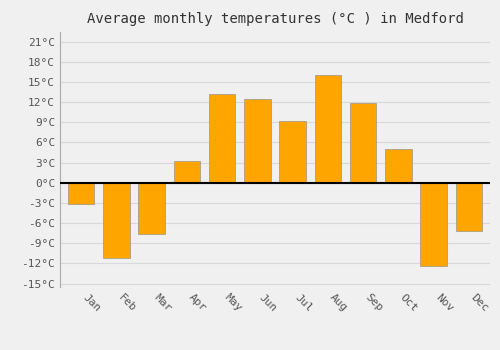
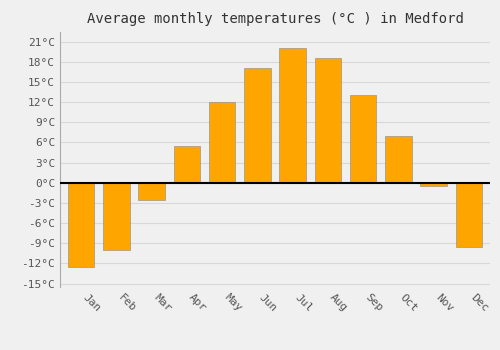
Jan: -3.2°C -> -12.5°C
Feb: -11.2°C -> -10.0°C
Mar: -7.6°C -> -2.5°C
Apr: 3.2°C -> 5.5°C
May: 13.2°C -> 12.0°C
Jun: 12.4°C -> 17.0°C
Jul: 9.2°C -> 20.0°C
Aug: 16.0°C -> 18.5°C
Sep: 11.8°C -> 13.0°C
Oct: 5.0°C -> 7.0°C
Nov: -12.4°C -> -0.5°C
Dec: -7.2°C -> -9.5°C
